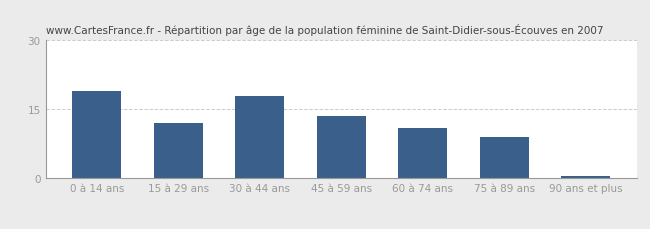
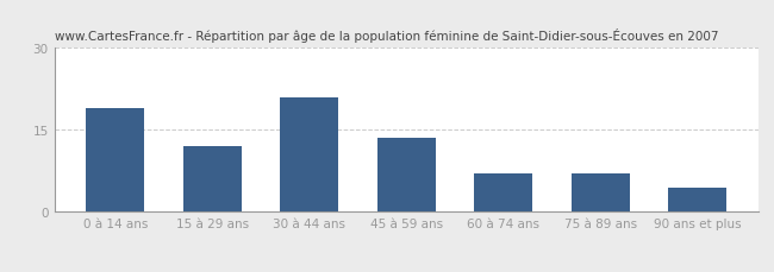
30 à 44 ans: 18.0 -> 21.0
60 à 74 ans: 11.0 -> 7.0
75 à 89 ans: 9.0 -> 7.0
90 ans et plus: 0.5 -> 4.5
